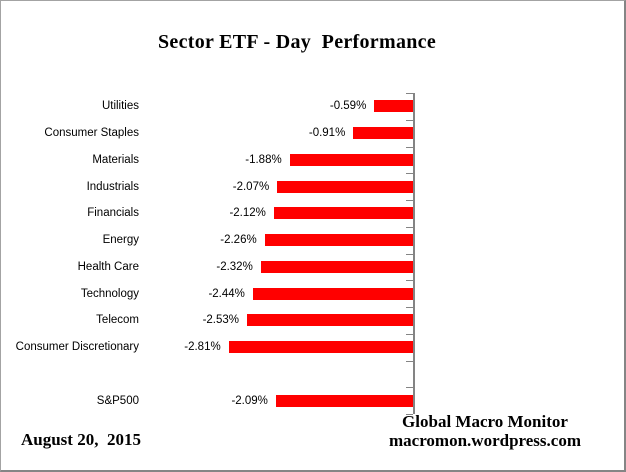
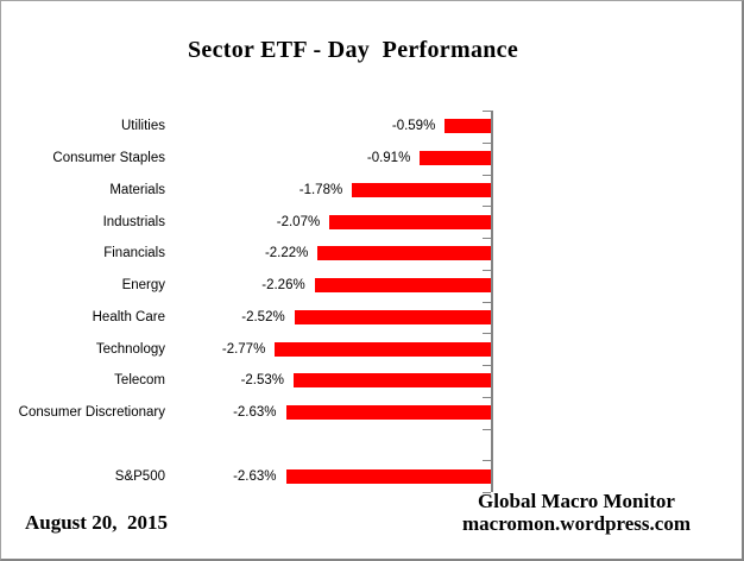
Materials: -1.88% -> -1.78%
Financials: -2.12% -> -2.22%
Health Care: -2.32% -> -2.52%
Technology: -2.44% -> -2.77%
Consumer Discretionary: -2.81% -> -2.63%
S&P500: -2.09% -> -2.63%
